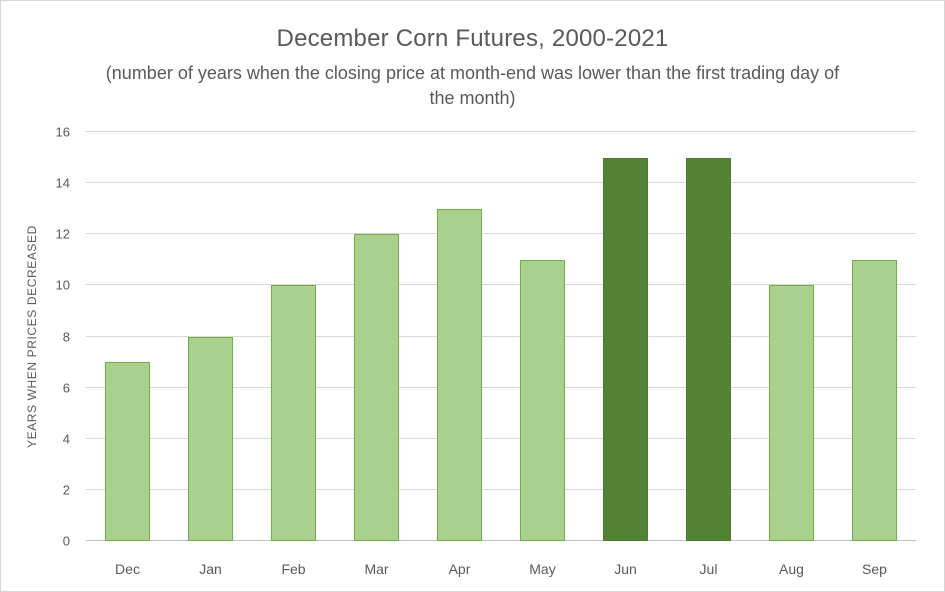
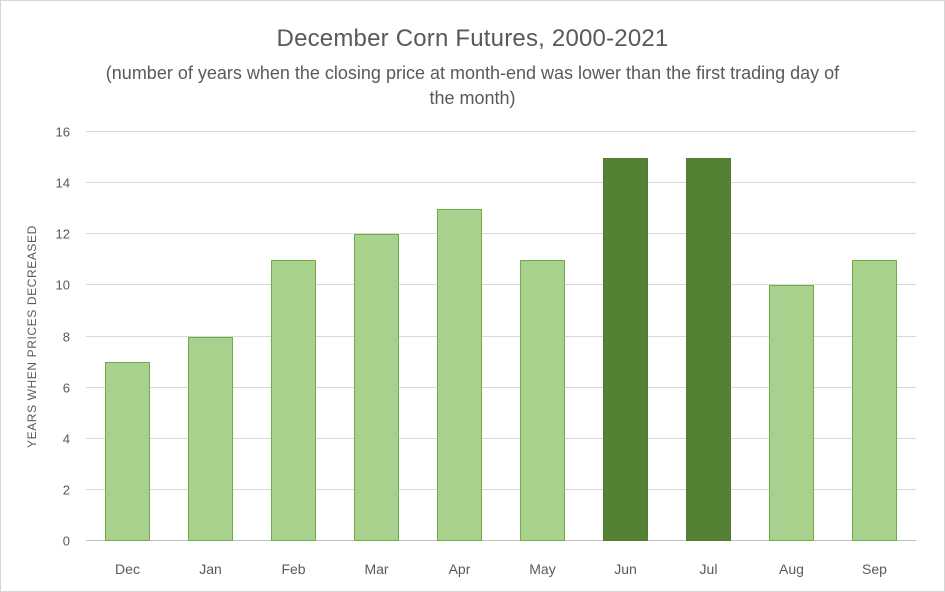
Feb: 10 -> 11
